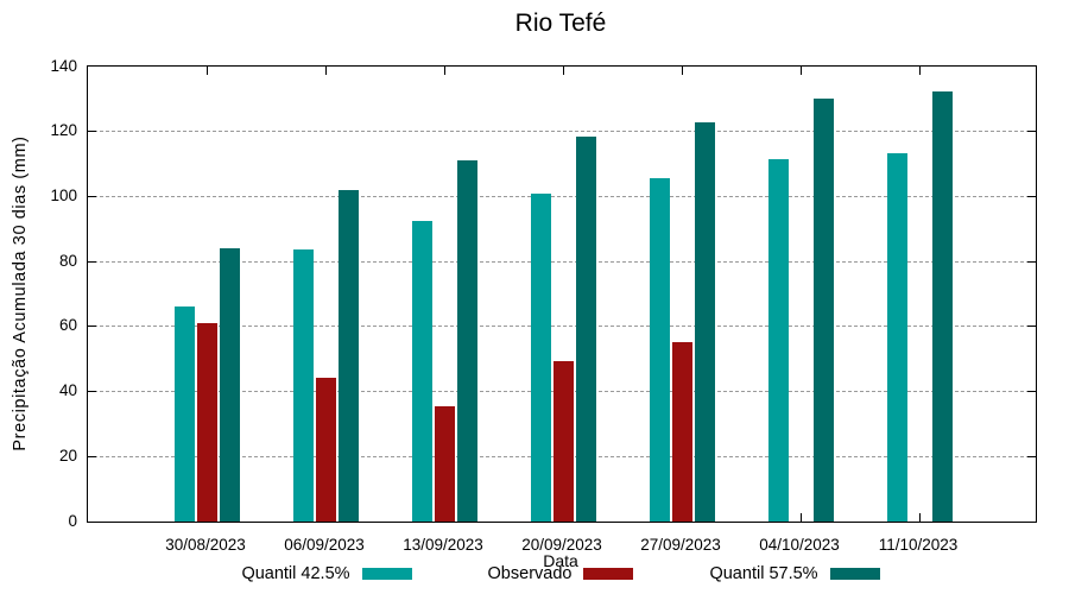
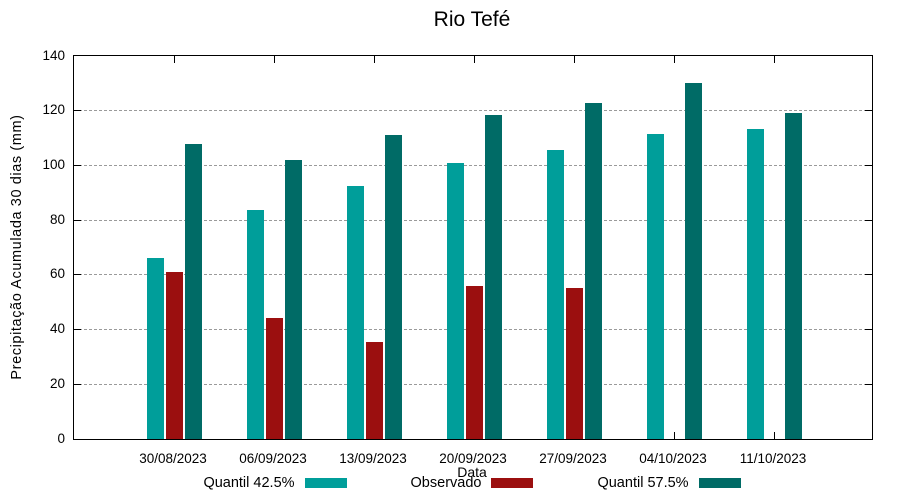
Quantil 57.5%/30/08/2023: 84 -> 108
Observado/20/09/2023: 49 -> 56
Quantil 57.5%/11/10/2023: 132 -> 119
